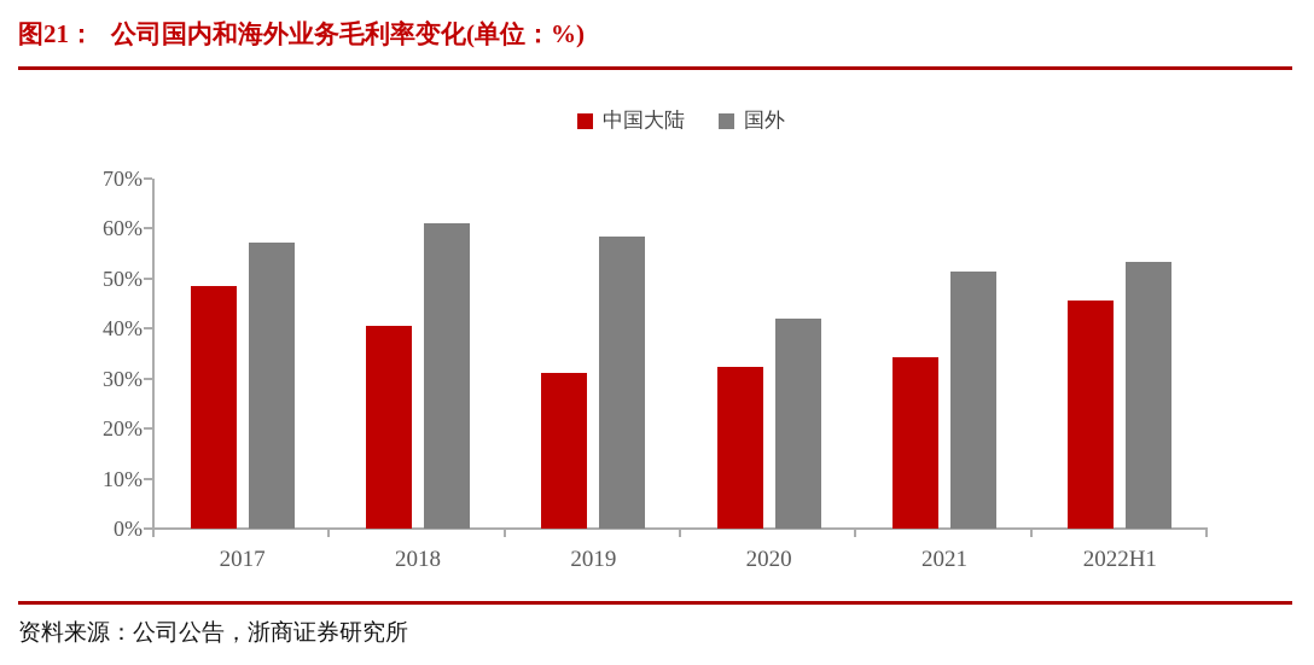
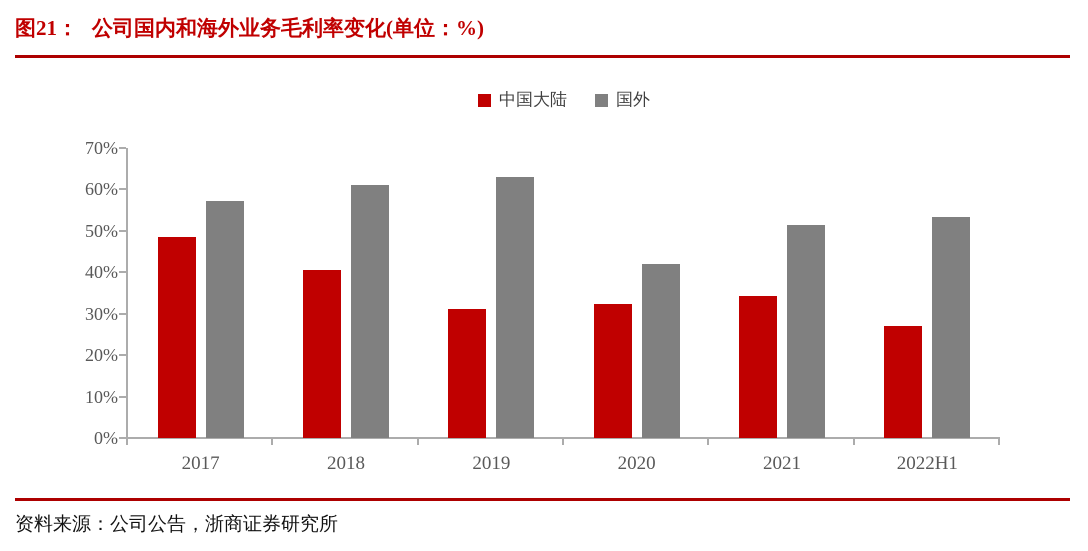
国外/2019: 58% -> 63%
中国大陆/2022H1: 46% -> 27%
